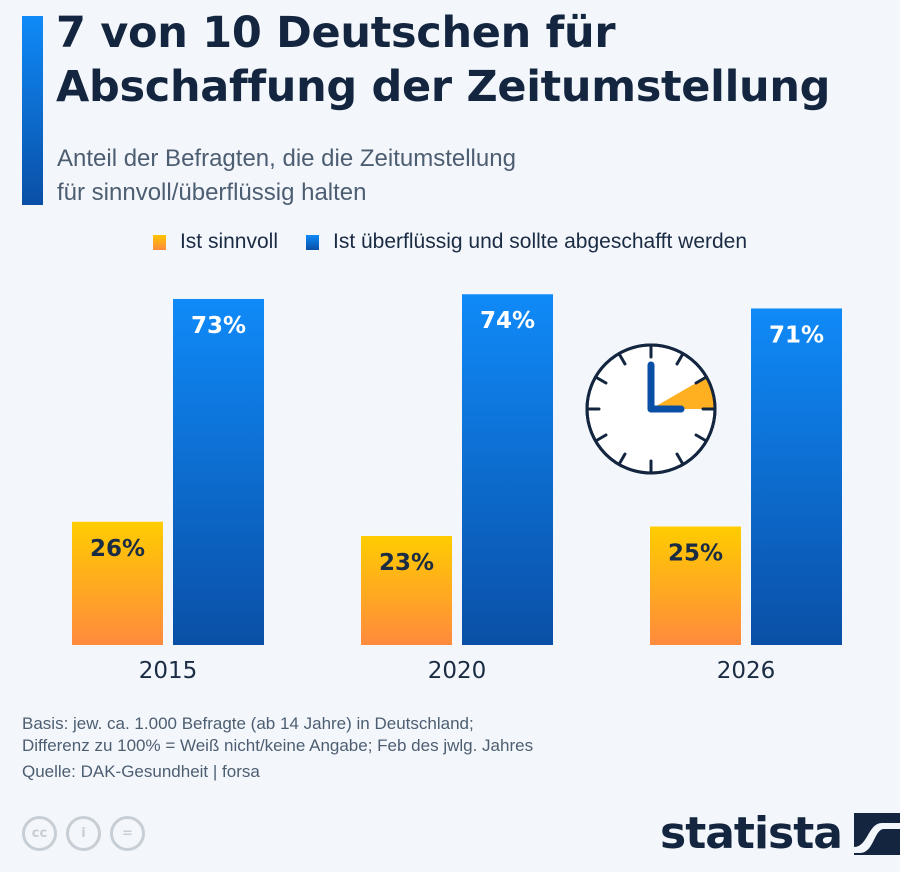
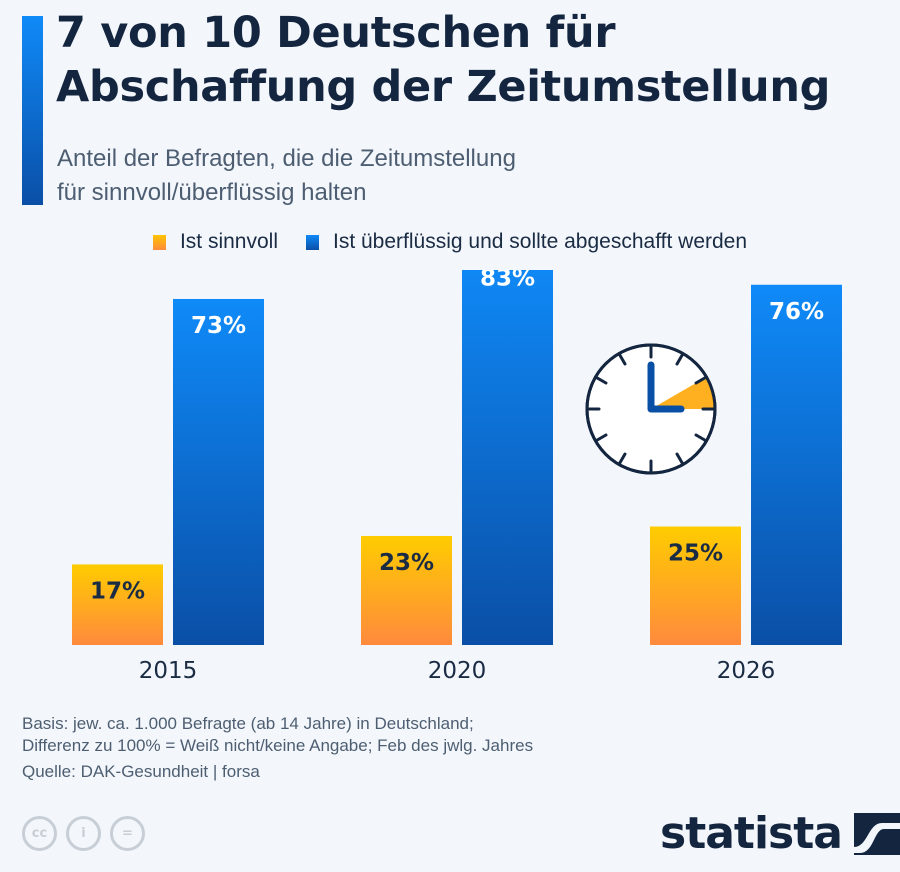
Ist sinnvoll/2015: 26% -> 17%
Ist überflüssig und sollte abgeschafft werden/2020: 74% -> 83%
Ist überflüssig und sollte abgeschafft werden/2026: 71% -> 76%
